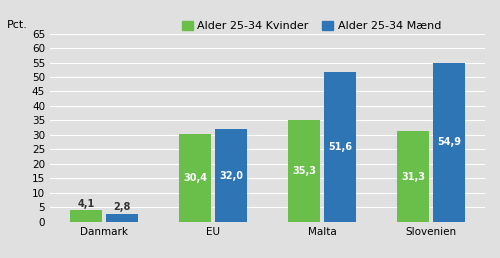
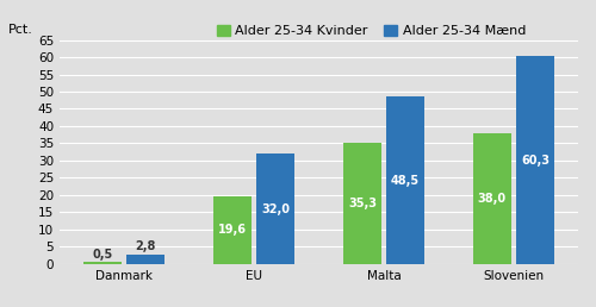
Alder 25-34 Kvinder/Danmark: 4,1 -> 0,5
Alder 25-34 Kvinder/EU: 30,4 -> 19,6
Alder 25-34 Mænd/Malta: 51,6 -> 48,5
Alder 25-34 Kvinder/Slovenien: 31,3 -> 38,0
Alder 25-34 Mænd/Slovenien: 54,9 -> 60,3
